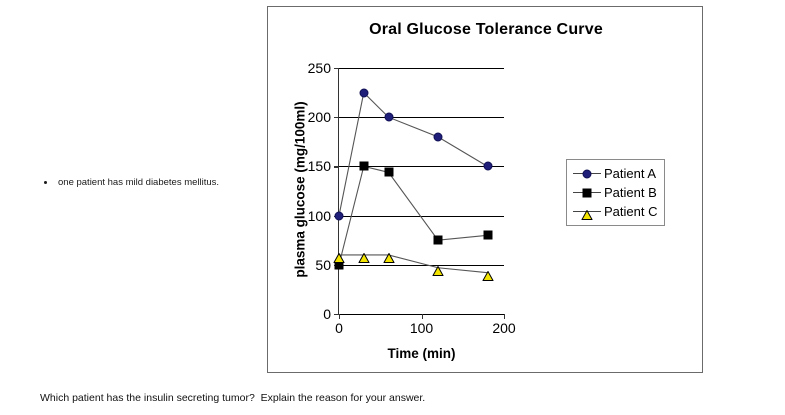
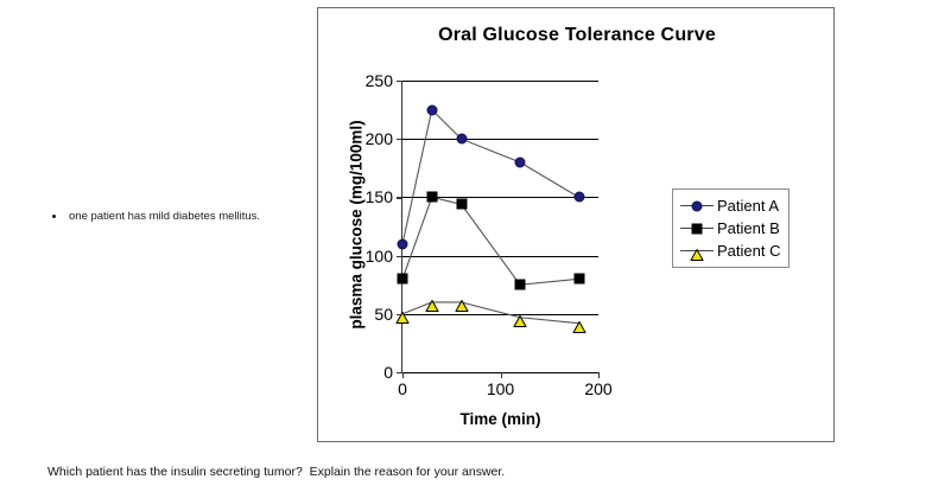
Patient A/0: 100 -> 110
Patient B/0: 50 -> 80
Patient C/0: 60 -> 50
